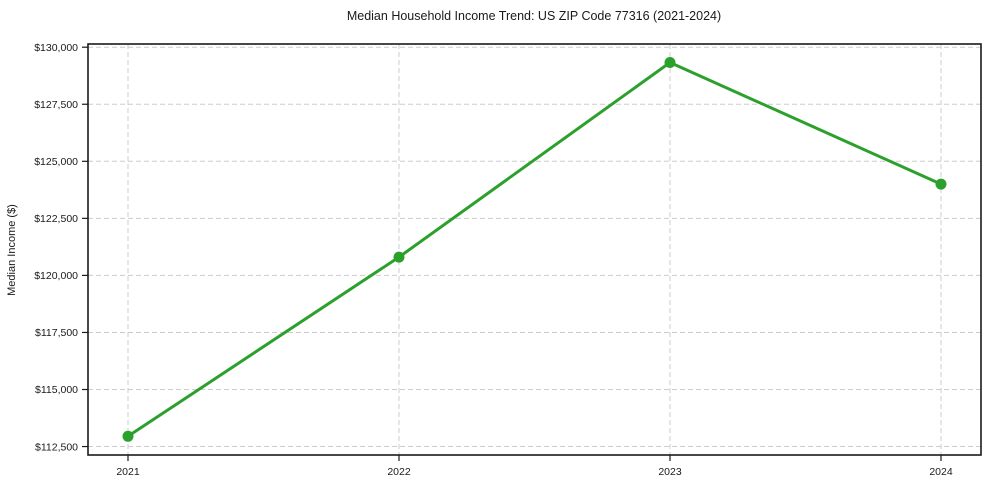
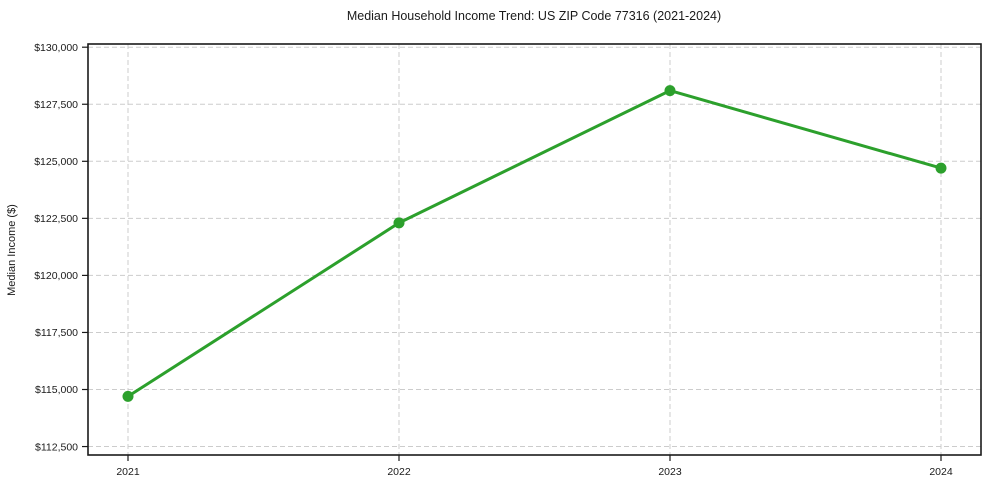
2021: $113000 -> $114700
2022: $120800 -> $122300
2023: $129300 -> $128100
2024: $124000 -> $124700
